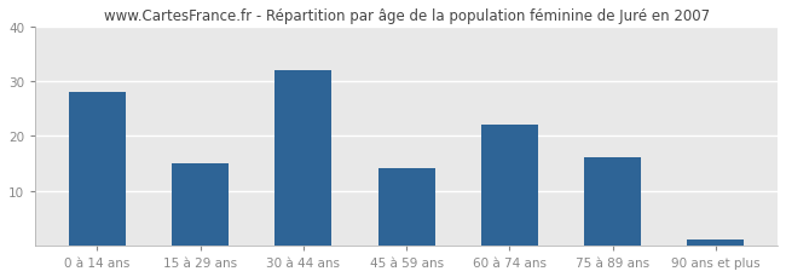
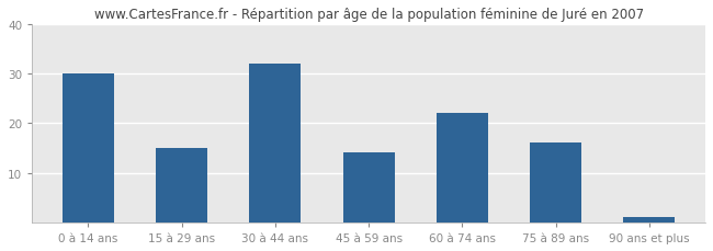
0 à 14 ans: 28 -> 30
